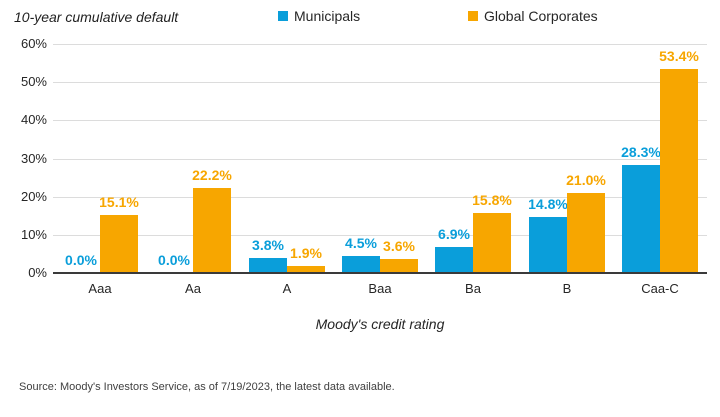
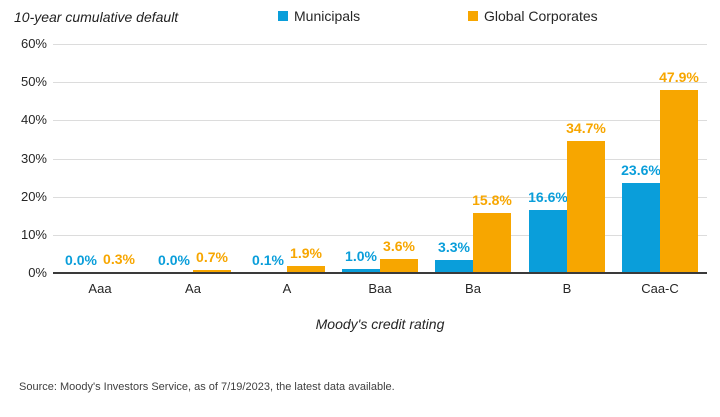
Global Corporates/Aaa: 15.1% -> 0.3%
Global Corporates/Aa: 22.2% -> 0.7%
Municipals/A: 3.8% -> 0.1%
Municipals/Baa: 4.5% -> 1.0%
Municipals/Ba: 6.9% -> 3.3%
Municipals/B: 14.8% -> 16.6%
Global Corporates/B: 21.0% -> 34.7%
Municipals/Caa-C: 28.3% -> 23.6%
Global Corporates/Caa-C: 53.4% -> 47.9%
